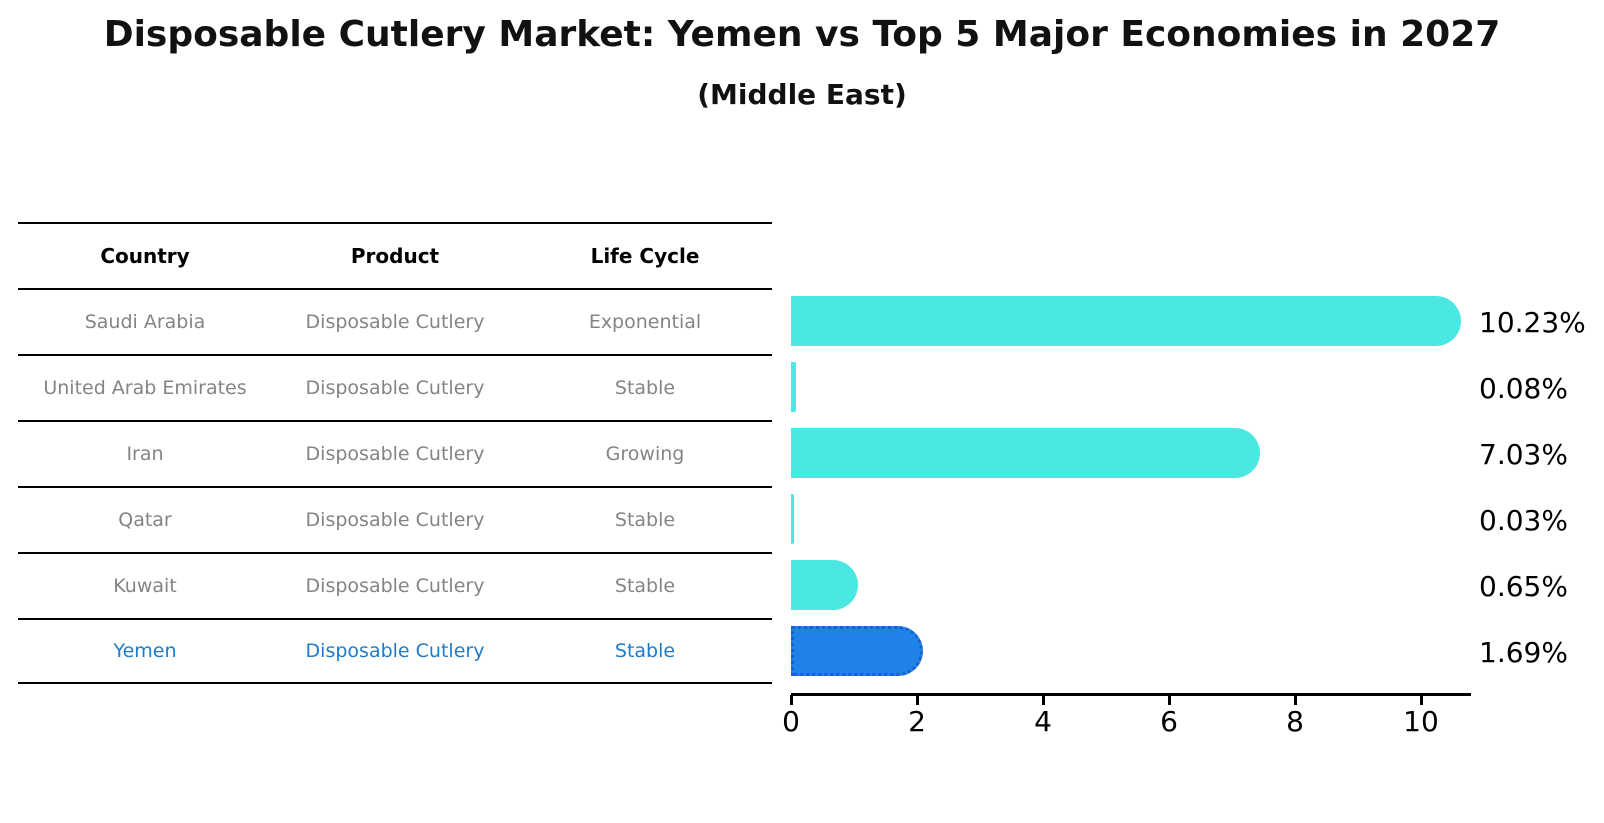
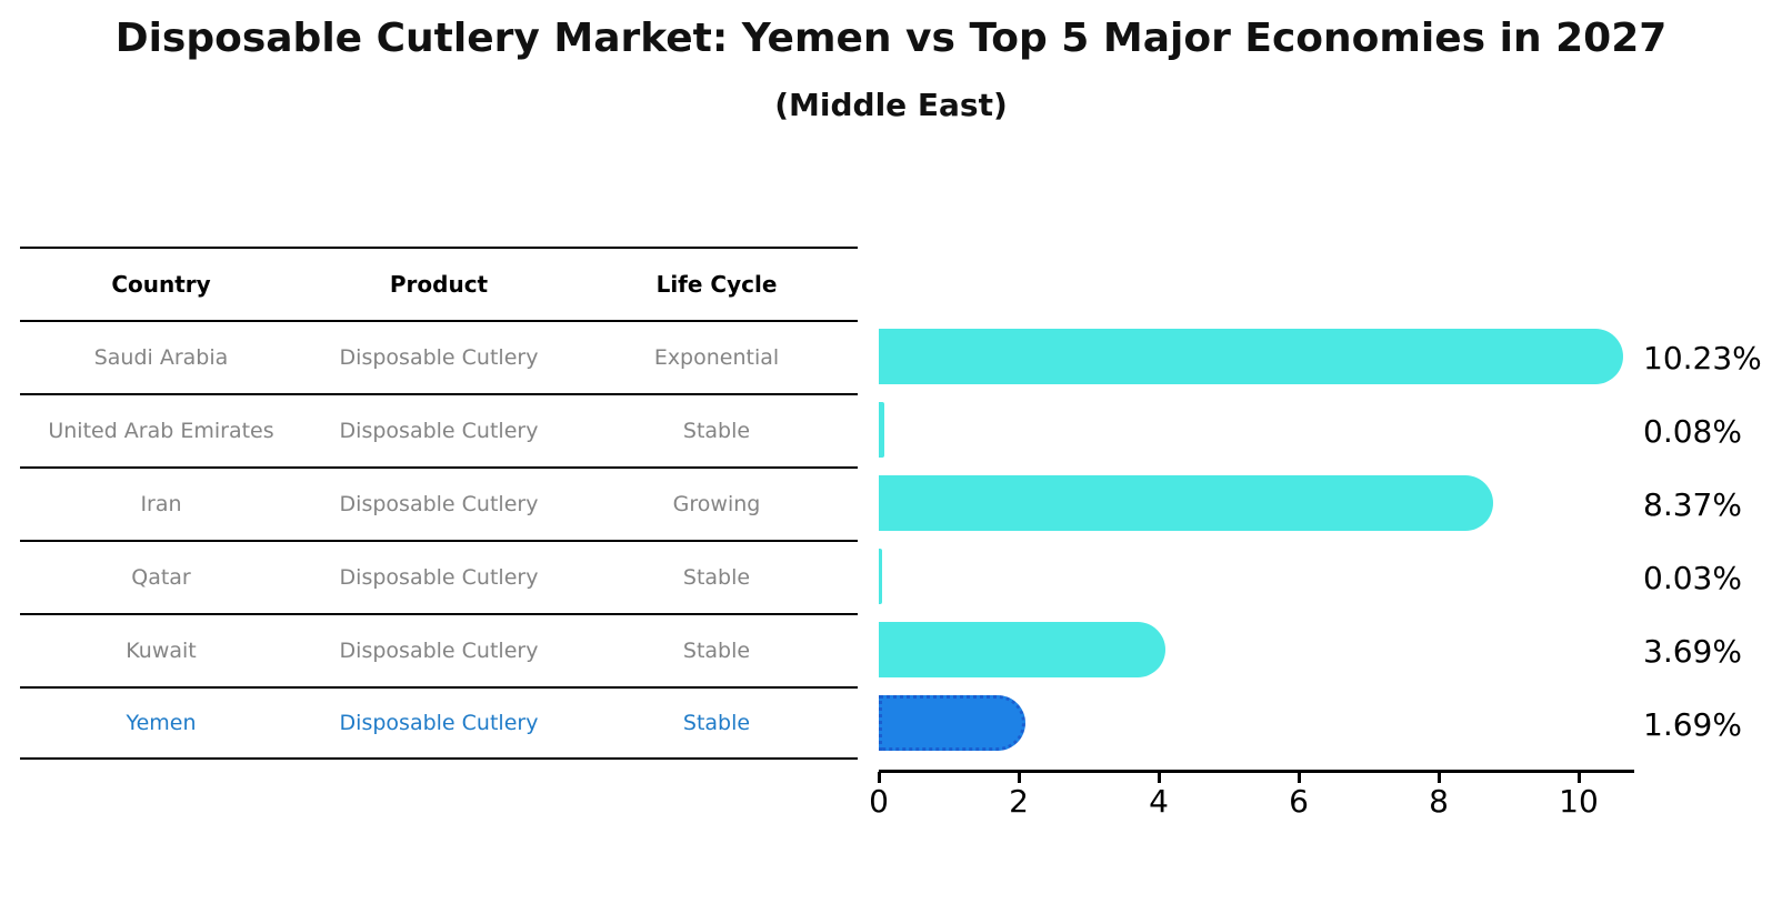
Iran: 7.03% -> 8.37%
Kuwait: 0.65% -> 3.69%
